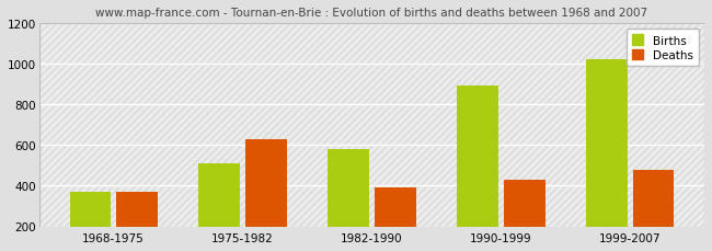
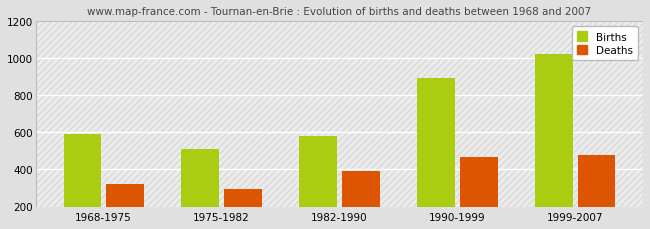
Births/1968-1975: 370 -> 590
Deaths/1968-1975: 370 -> 320
Deaths/1975-1982: 630 -> 300
Deaths/1990-1999: 430 -> 460
